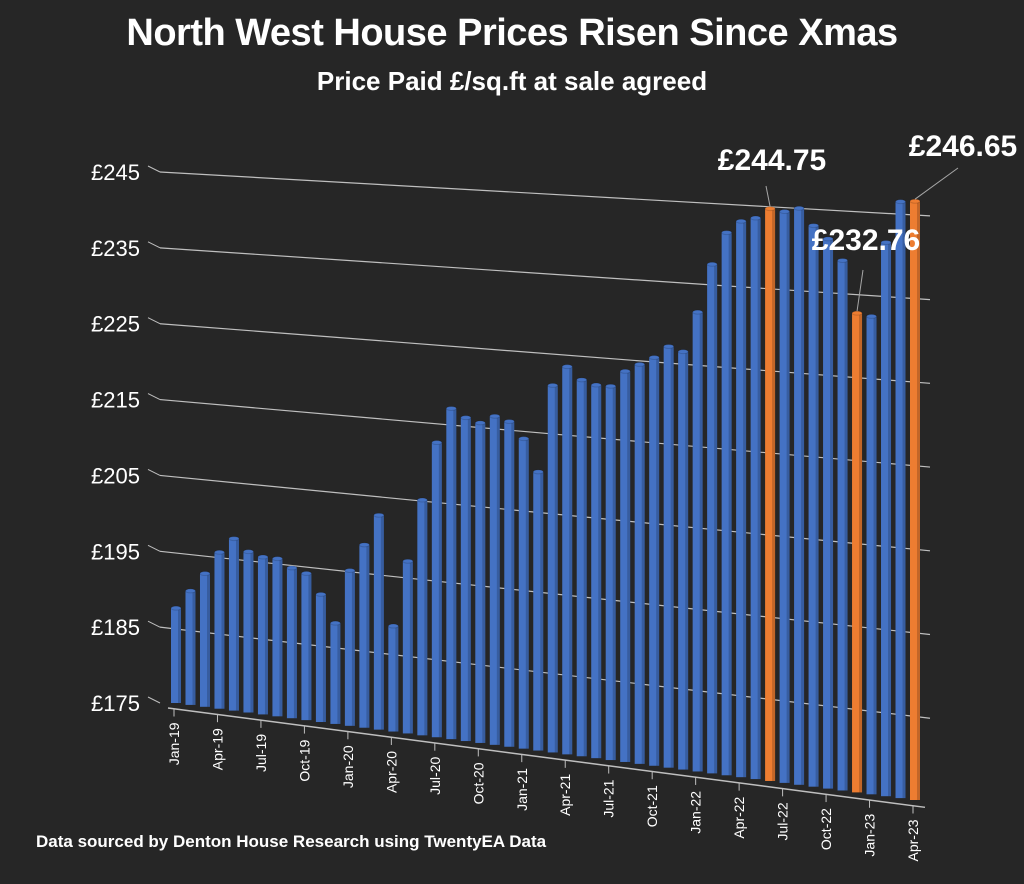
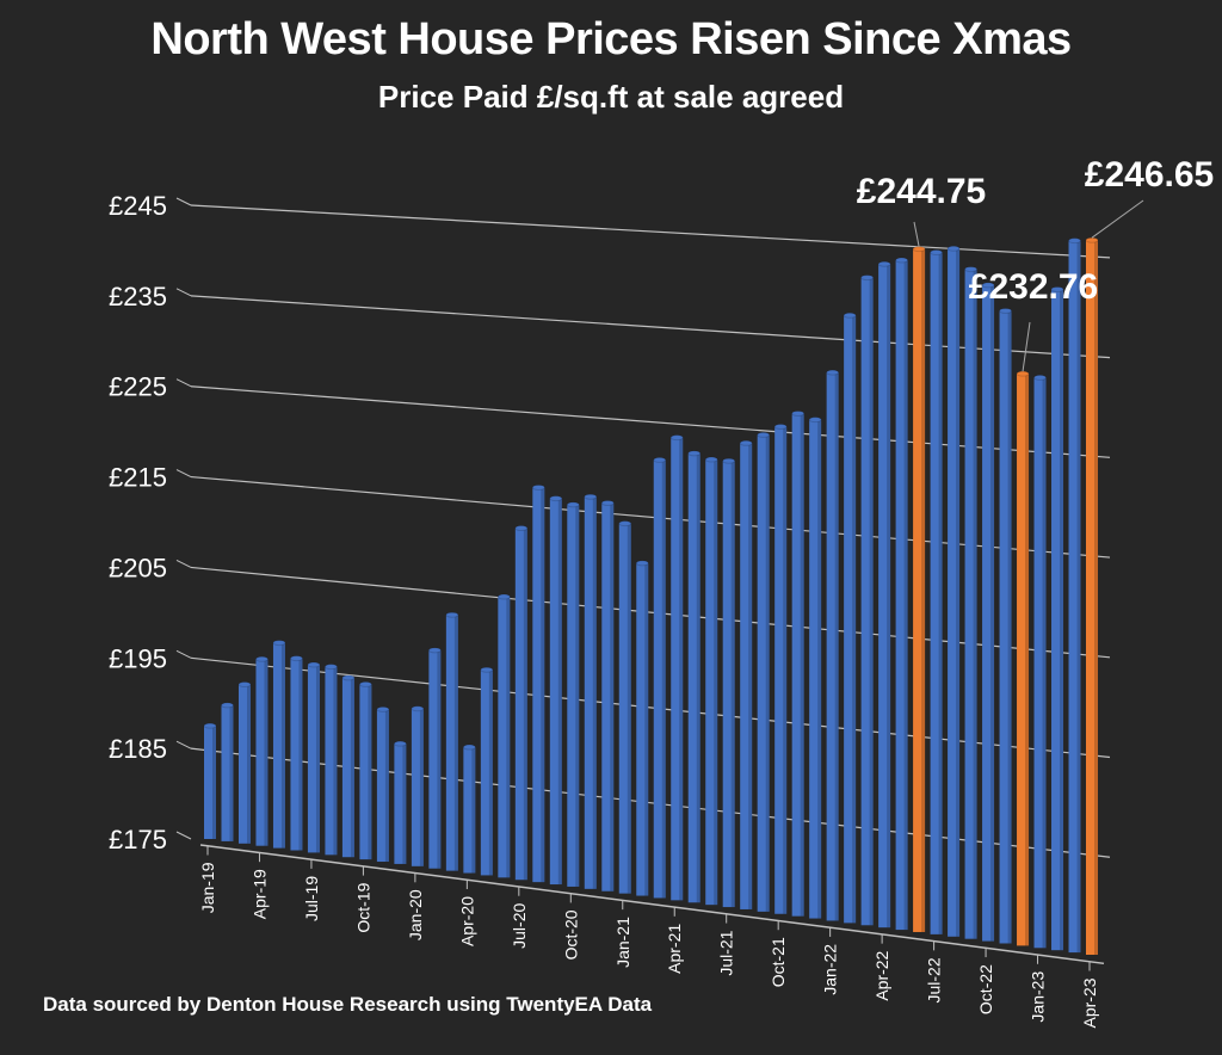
Jan-20: £195 -> £192
